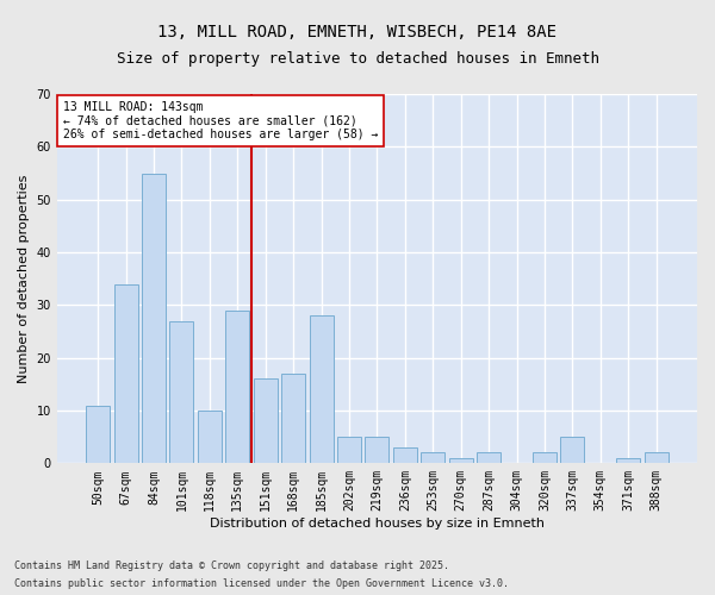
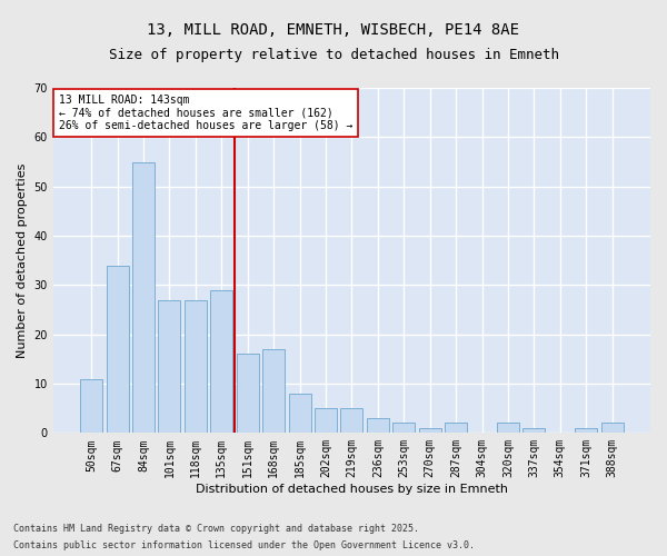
118sqm: 10 -> 27
185sqm: 28 -> 8
337sqm: 5 -> 1
